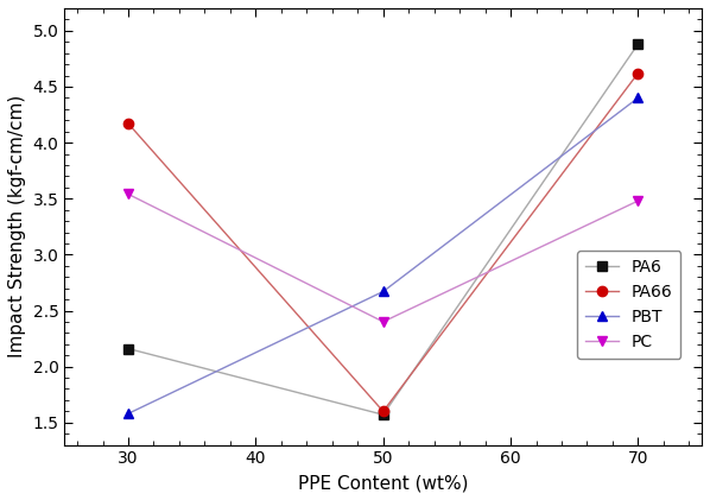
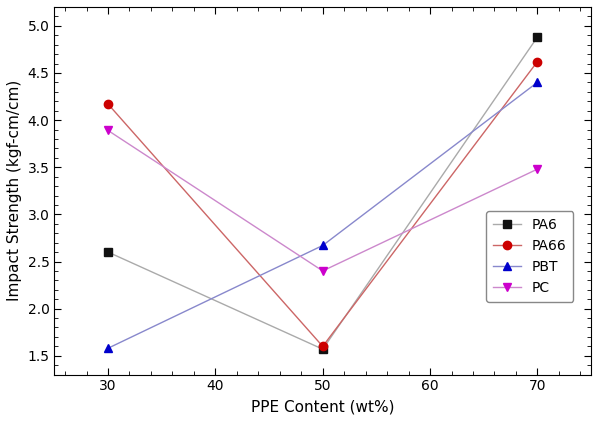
PA6/30: 2.16 -> 2.60
PC/30: 3.54 -> 3.89
